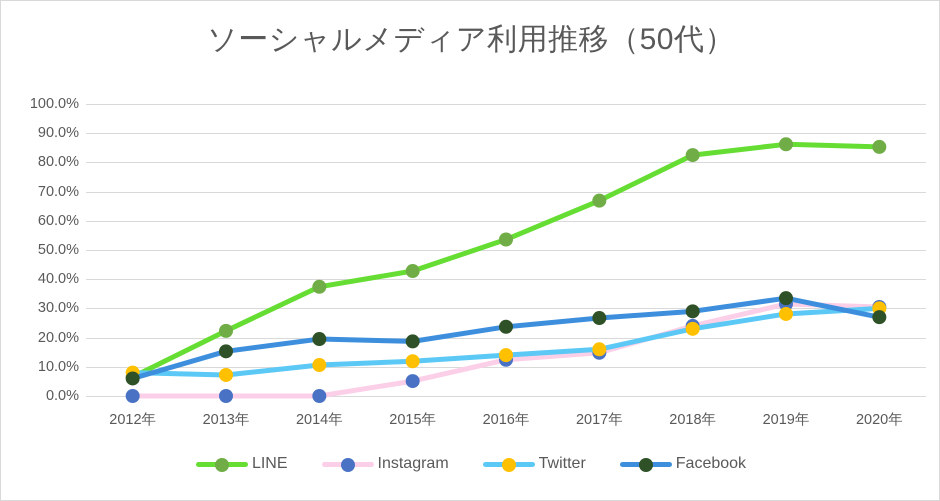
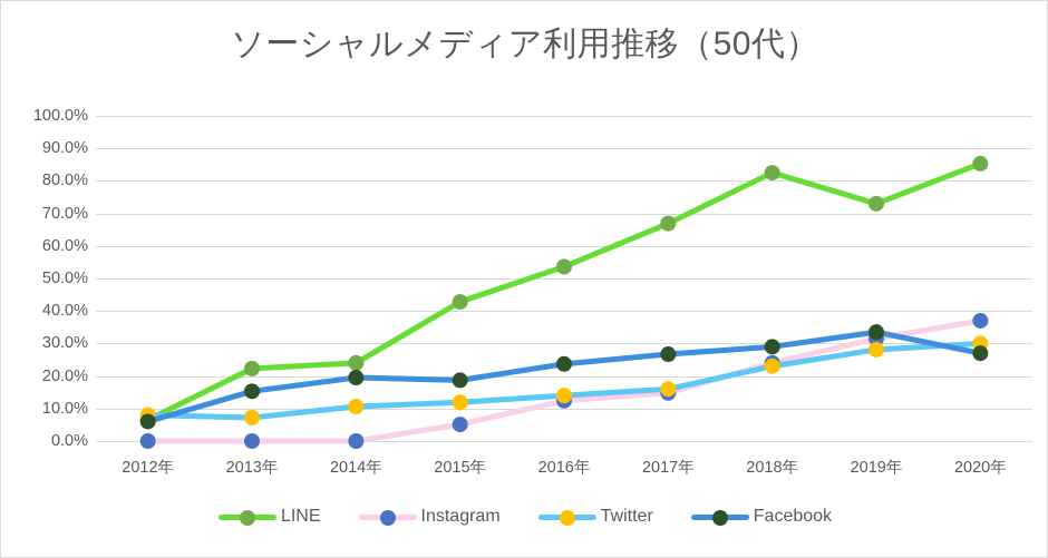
LINE/2014年: 37% -> 24%
LINE/2019年: 86% -> 73%
Instagram/2020年: 30% -> 37%
